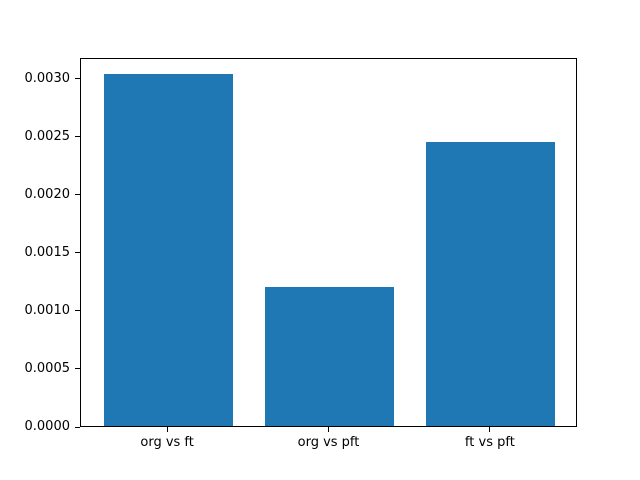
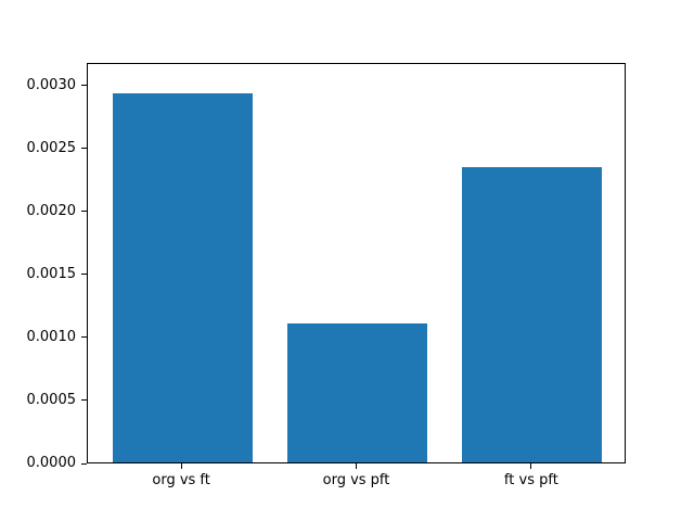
org vs ft: 0.00303 -> 0.00293
org vs pft: 0.00120 -> 0.00110
ft vs pft: 0.00245 -> 0.00234
